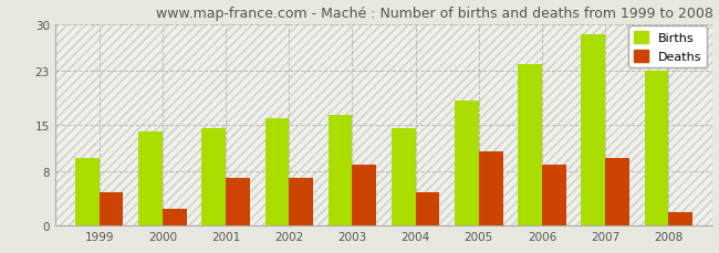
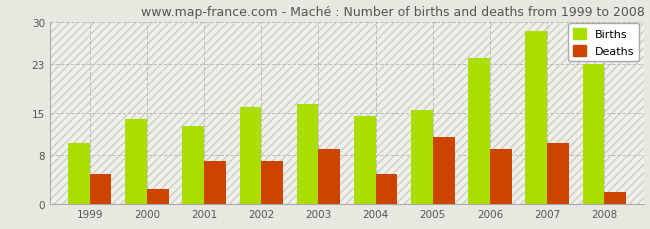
Births/2001: 14.5 -> 12.8
Births/2005: 18.5 -> 15.4
